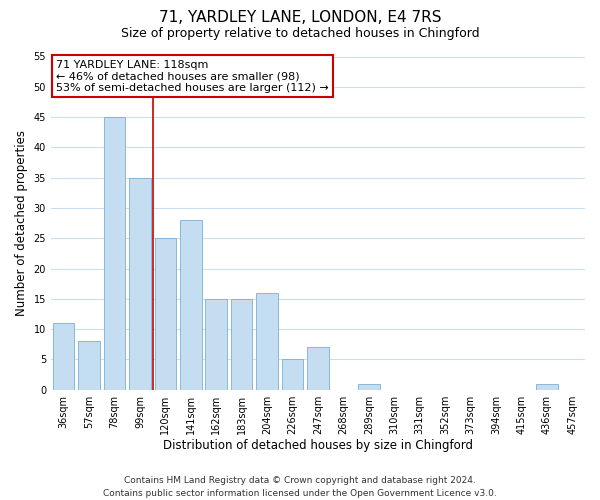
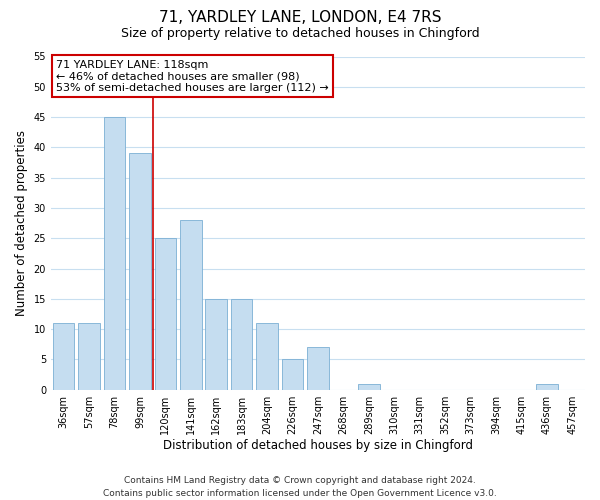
57sqm: 8 -> 11
99sqm: 35 -> 39
204sqm: 16 -> 11
